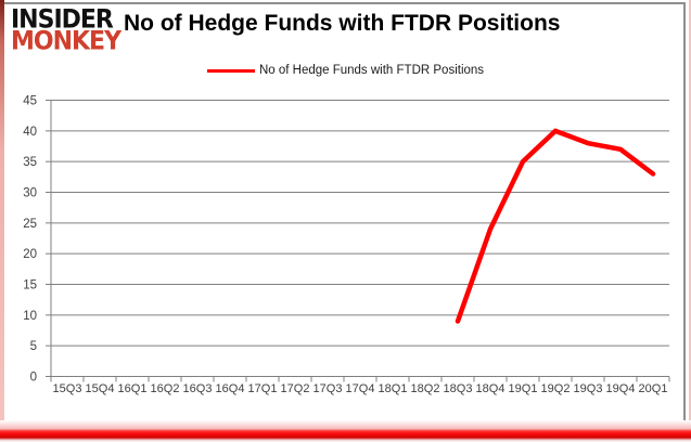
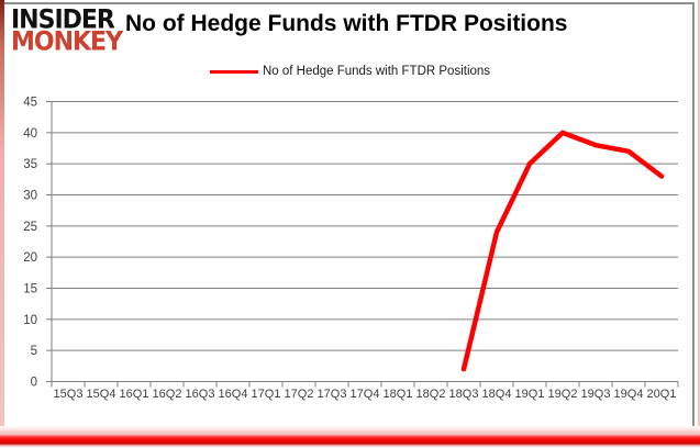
18Q3: 9 -> 2
